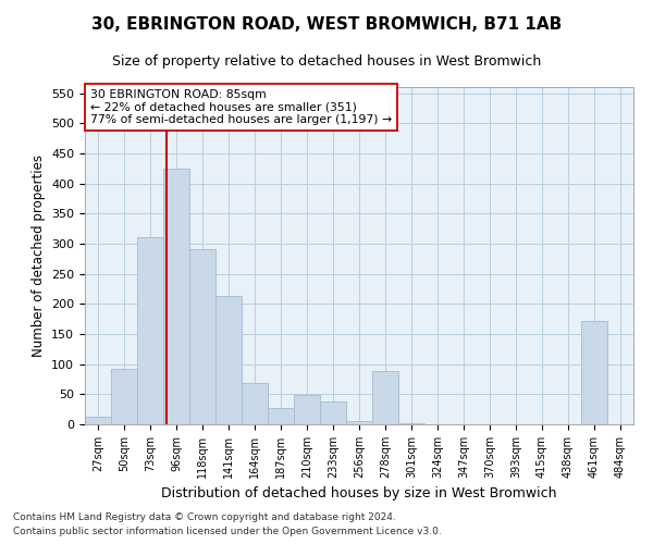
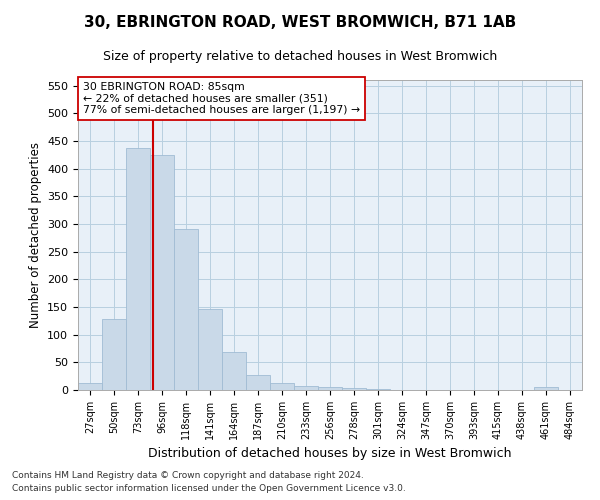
50sqm: 92 -> 128
73sqm: 310 -> 438
141sqm: 214 -> 147
210sqm: 48 -> 12
233sqm: 38 -> 8
278sqm: 88 -> 3
461sqm: 172 -> 6
